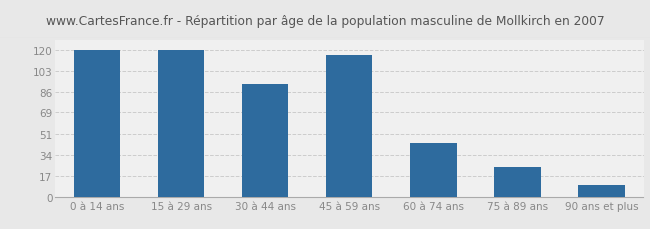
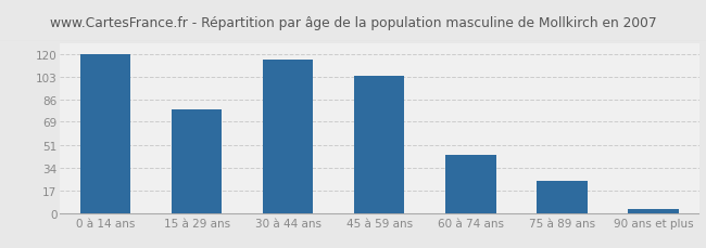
15 à 29 ans: 120 -> 78
30 à 44 ans: 92 -> 116
45 à 59 ans: 116 -> 104
90 ans et plus: 10 -> 3
